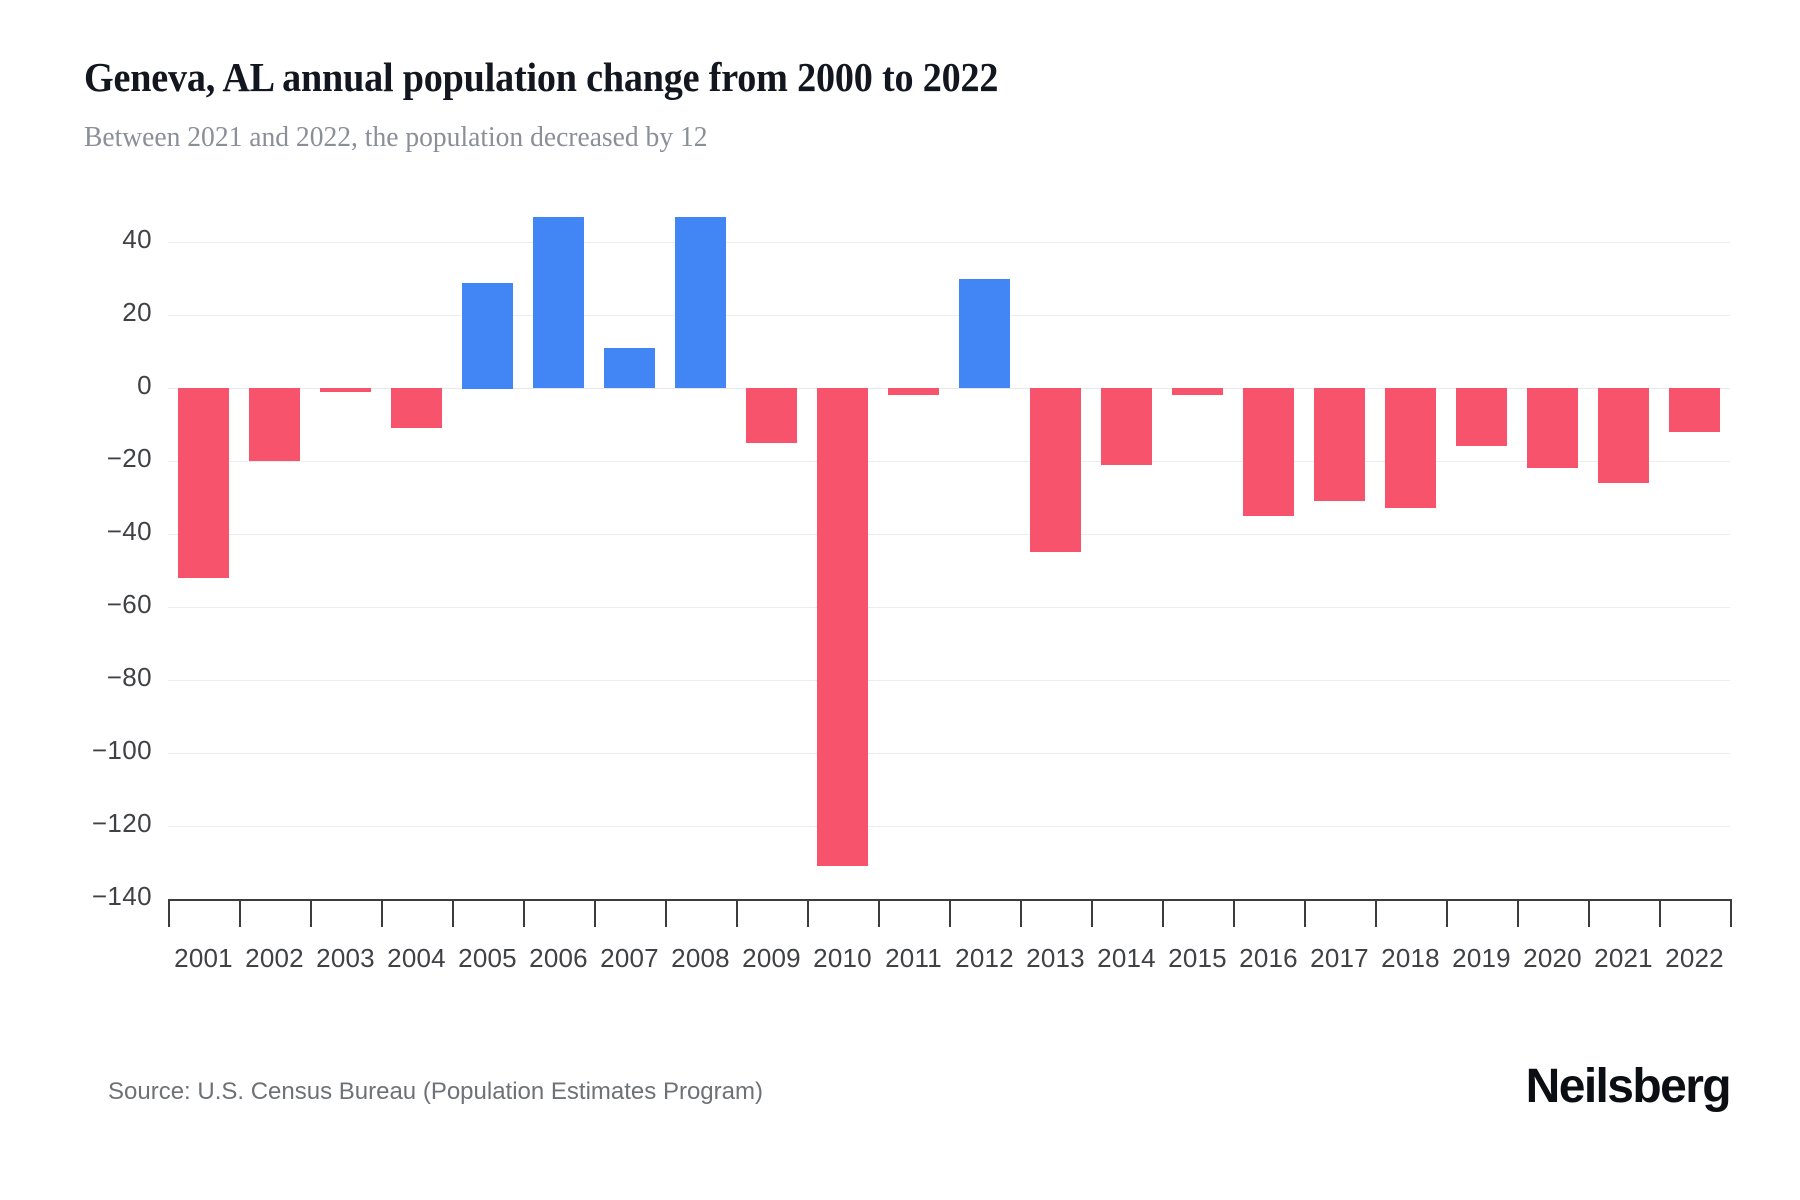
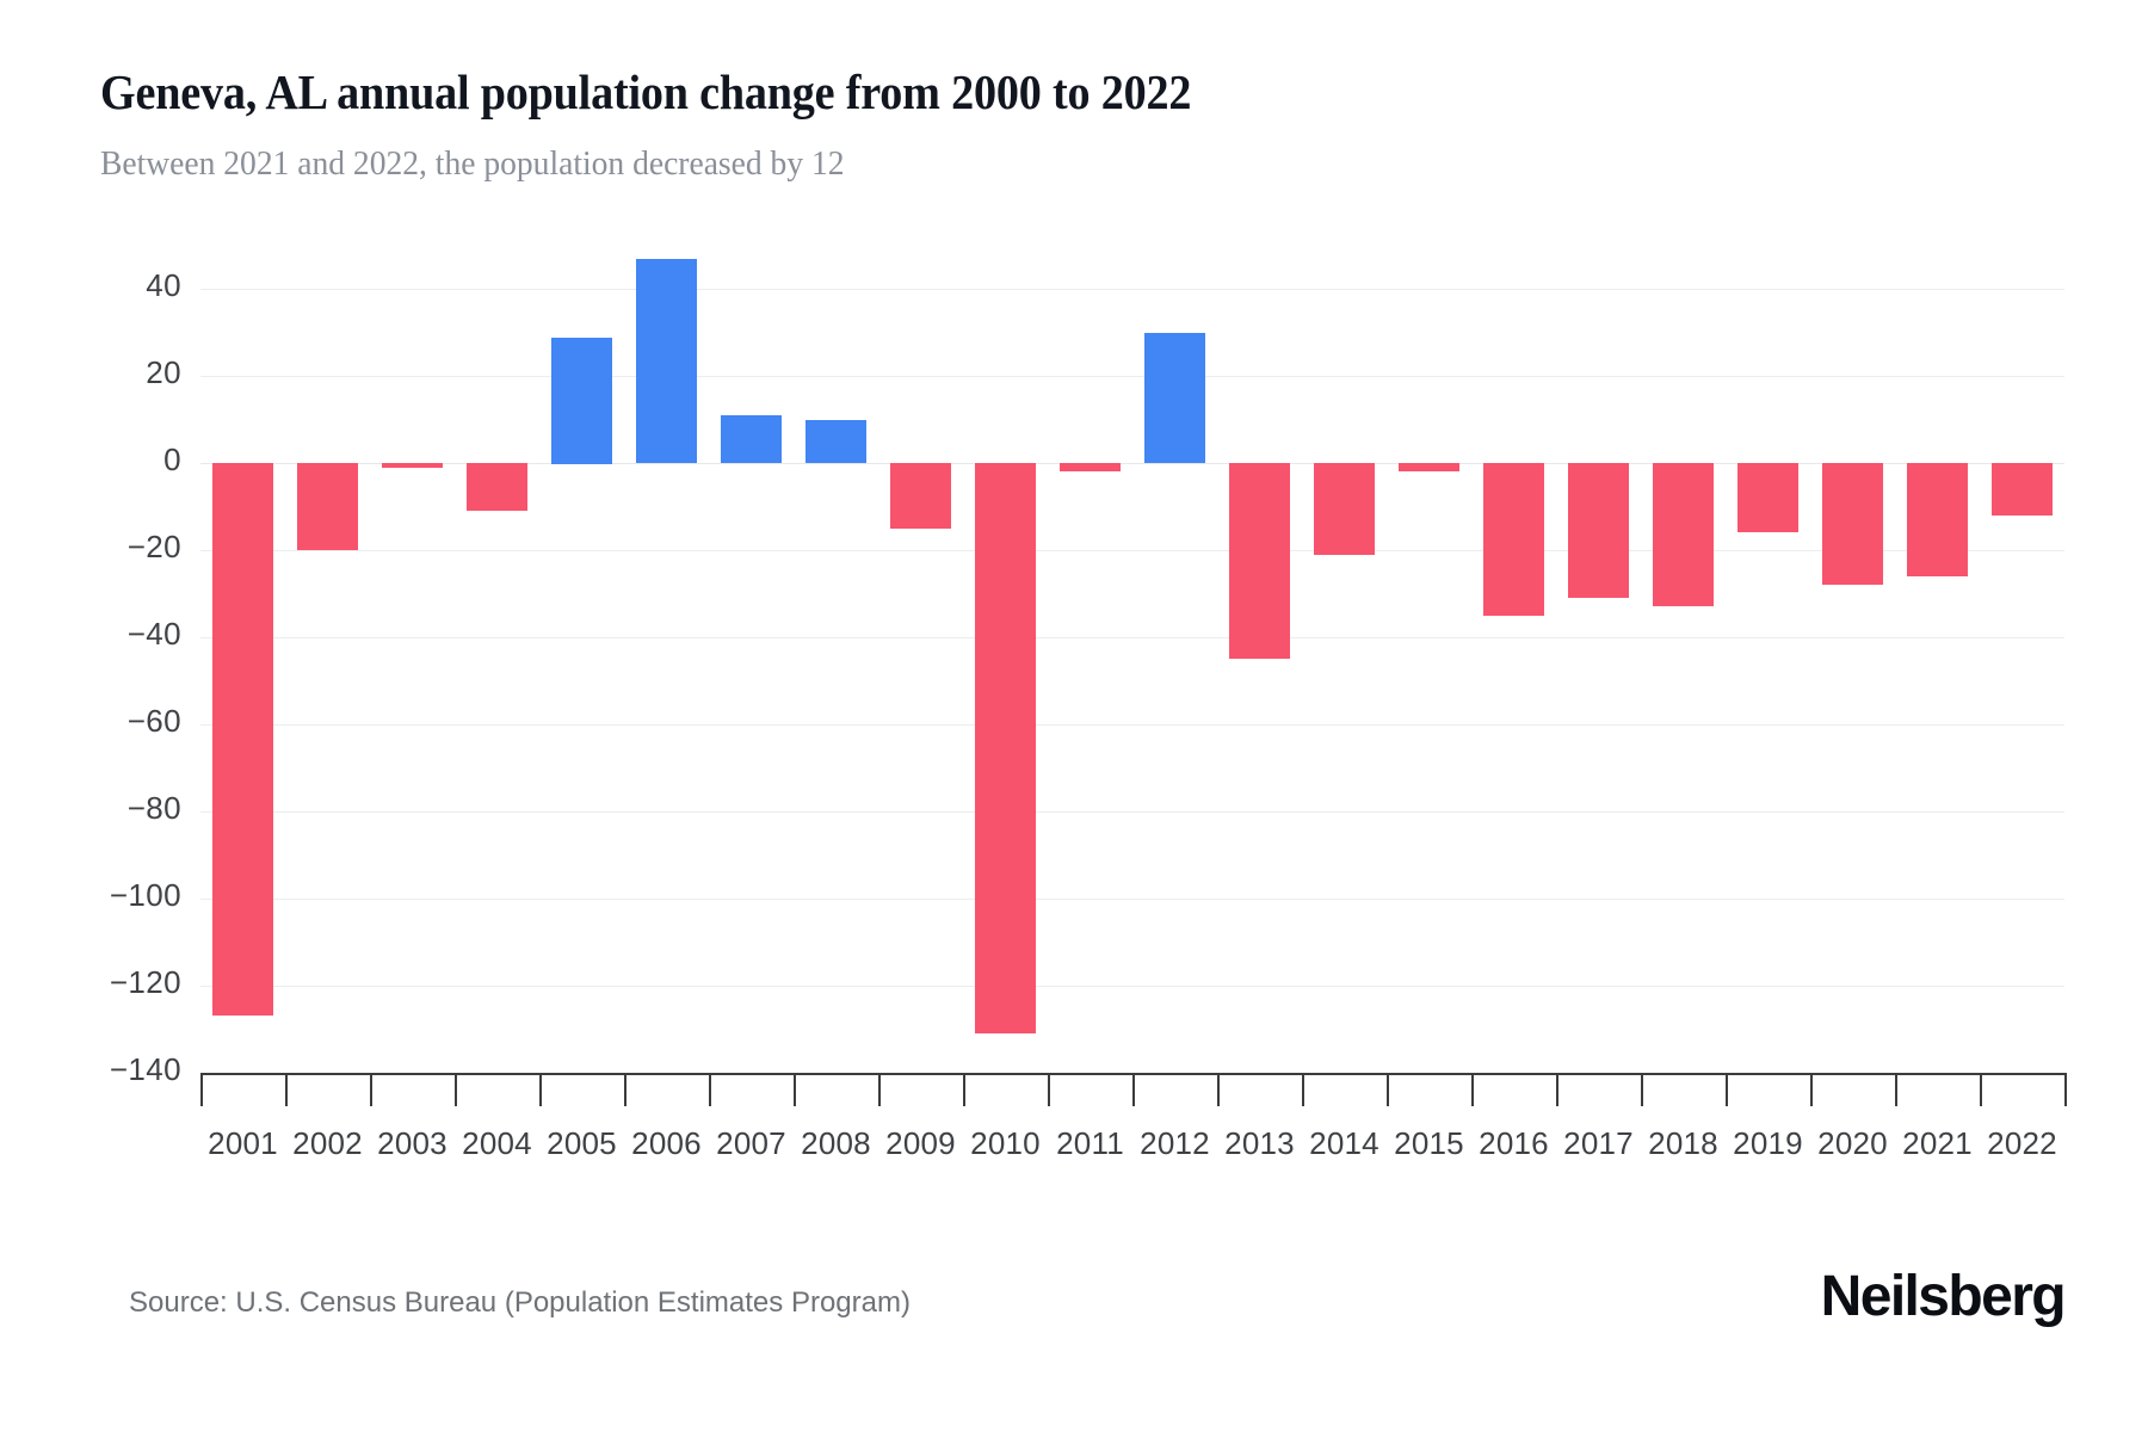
2001: -52 -> -127
2008: 47 -> 10
2020: -22 -> -28
